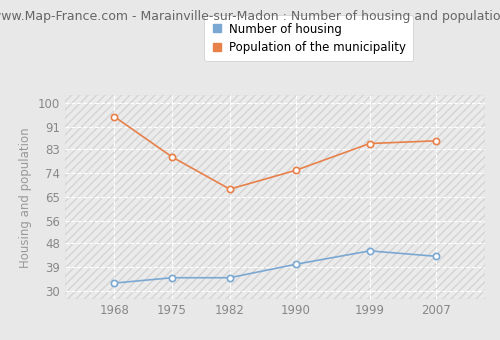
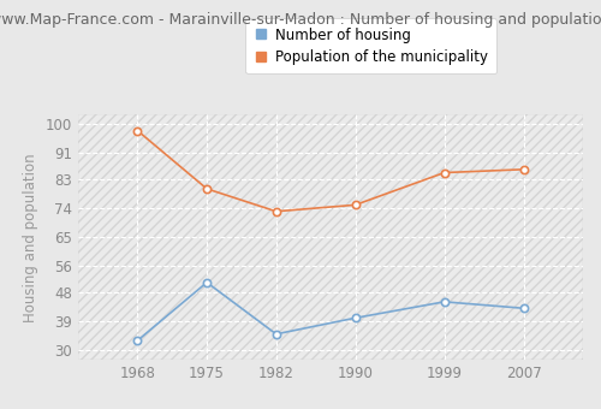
Population of the municipality/1968: 95 -> 98
Number of housing/1975: 35 -> 51
Population of the municipality/1982: 68 -> 73
